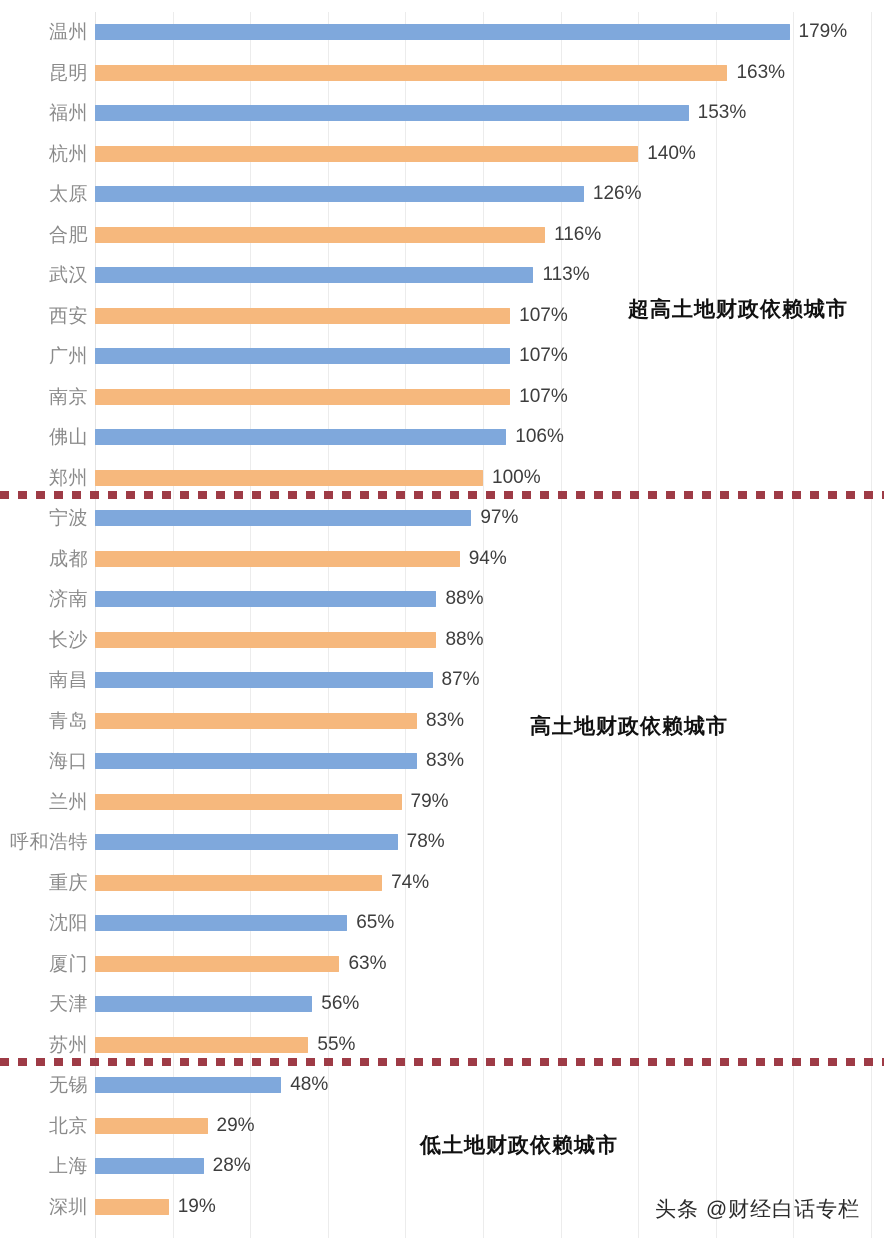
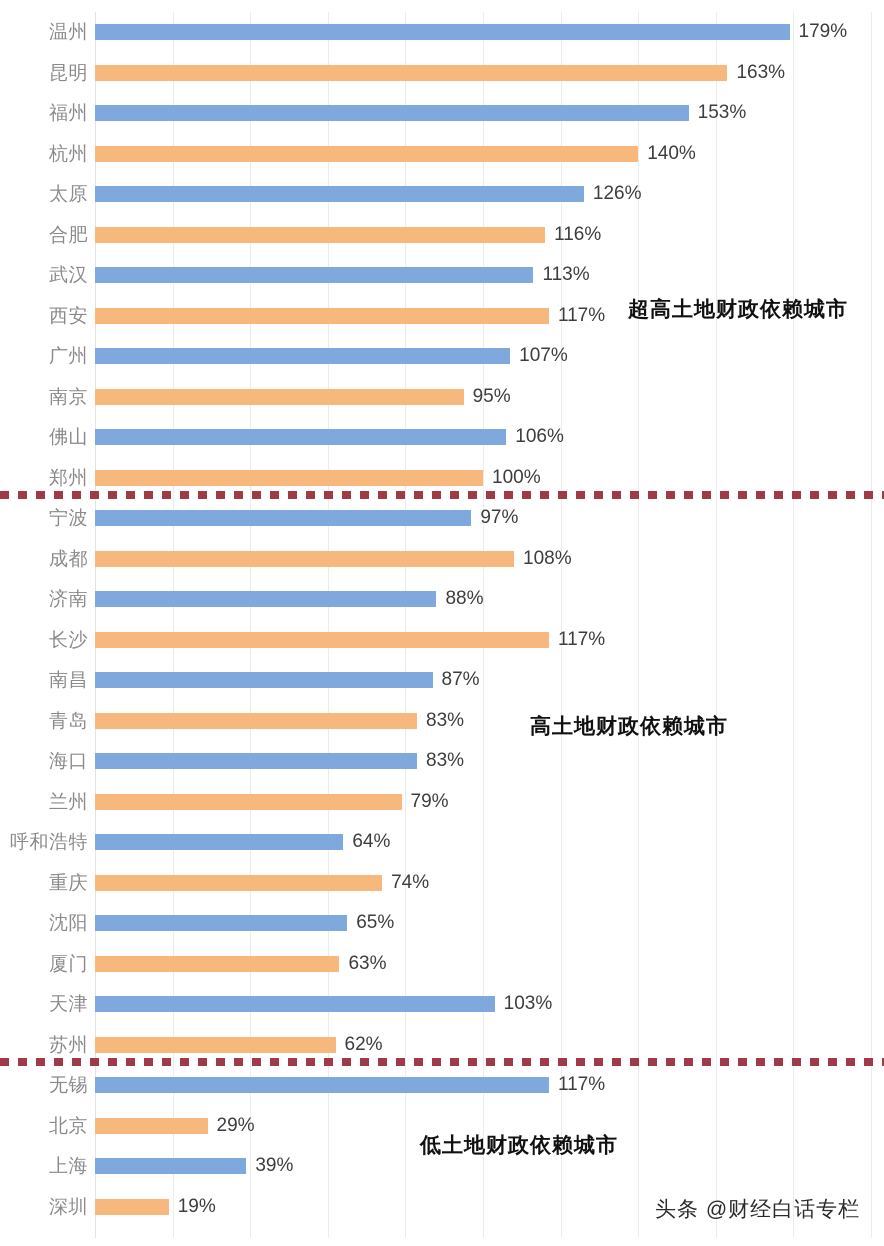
西安: 107% -> 117%
南京: 107% -> 95%
成都: 94% -> 108%
长沙: 88% -> 117%
呼和浩特: 78% -> 64%
天津: 56% -> 103%
苏州: 55% -> 62%
无锡: 48% -> 117%
上海: 28% -> 39%
